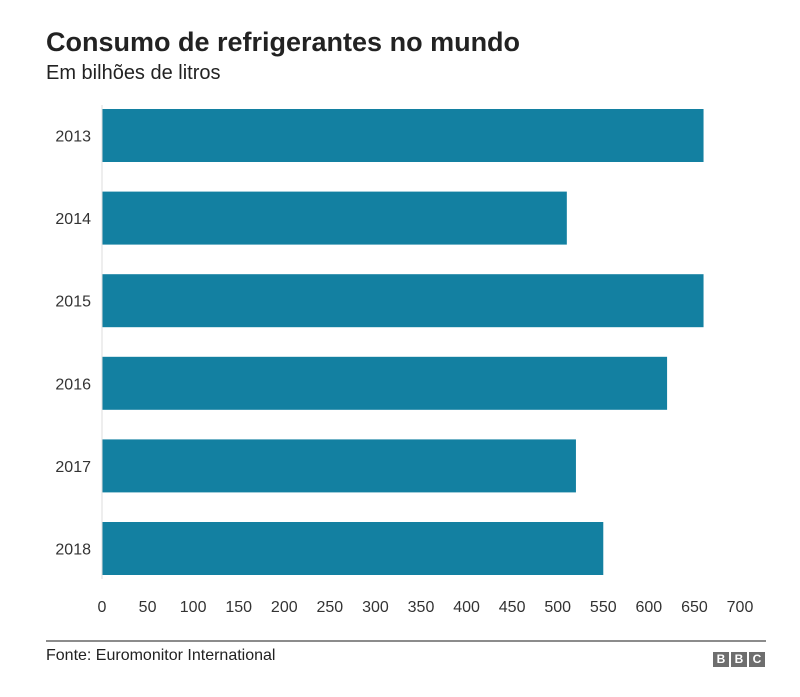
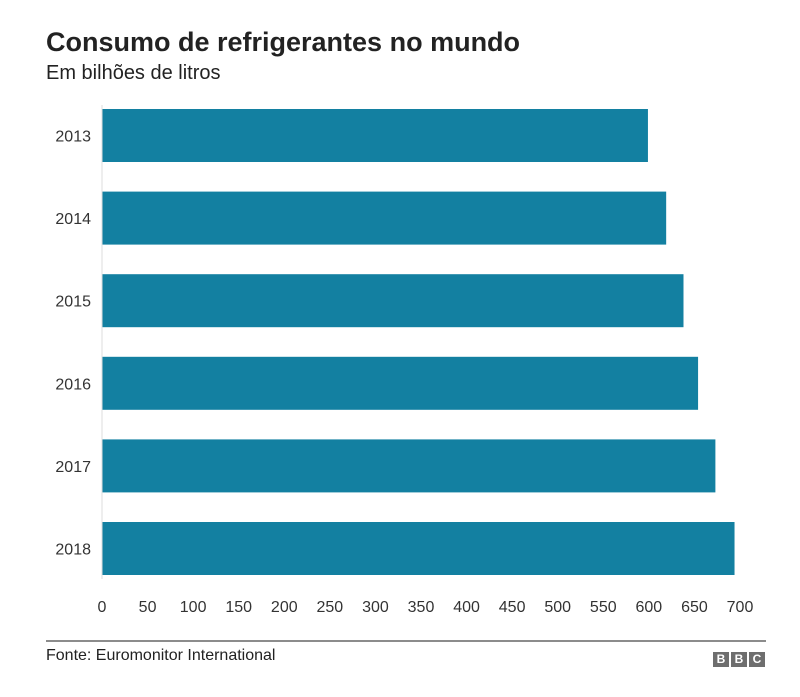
2013: 660 -> 600
2014: 510 -> 620
2015: 660 -> 640
2016: 620 -> 650
2017: 520 -> 670
2018: 550 -> 690
